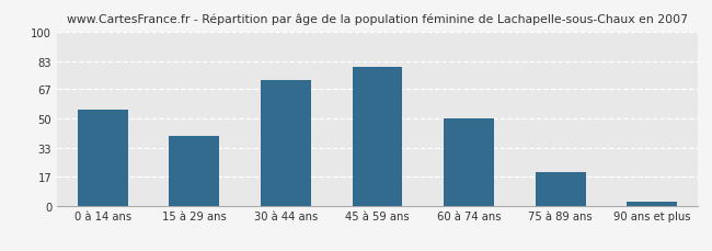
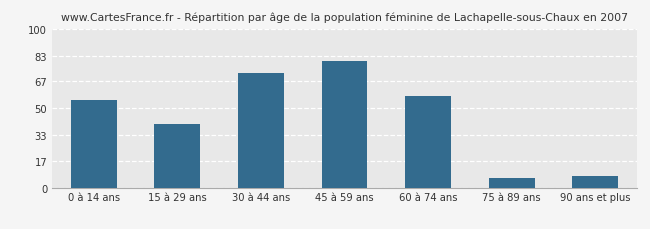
60 à 74 ans: 50 -> 58
75 à 89 ans: 19 -> 6
90 ans et plus: 2 -> 7
